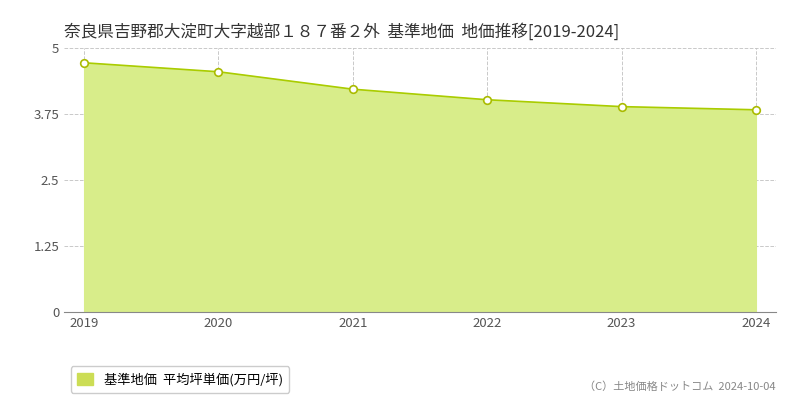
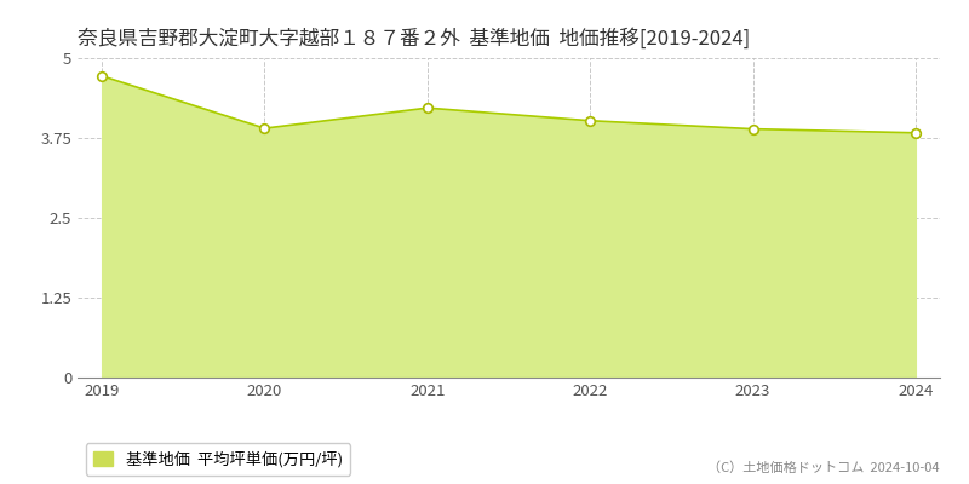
2020: 4.55 -> 3.90
